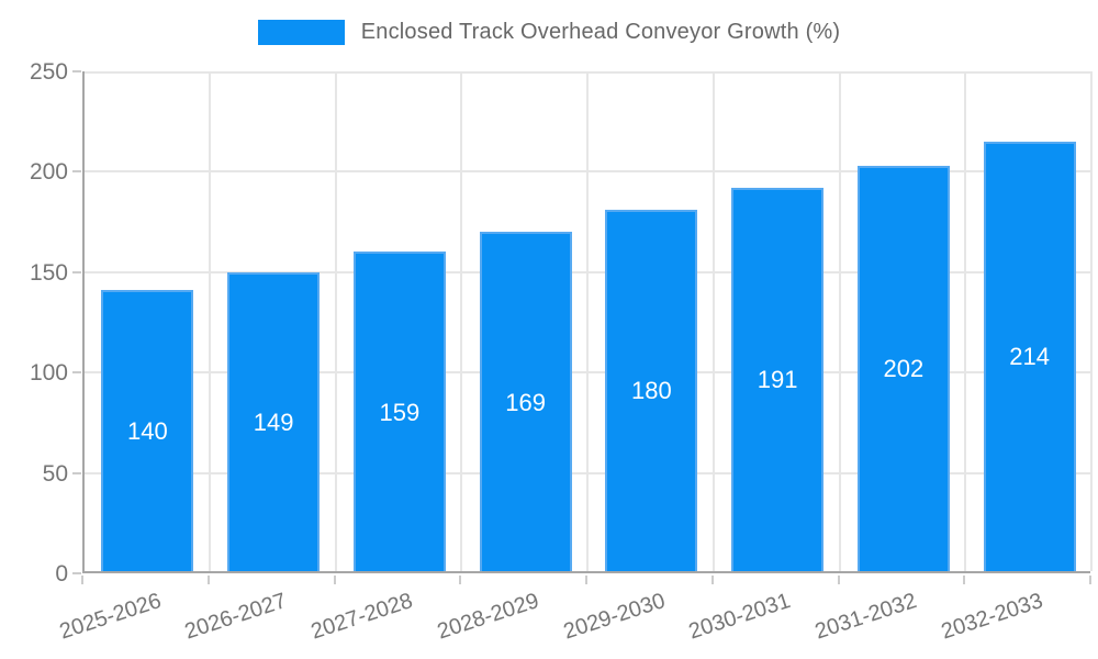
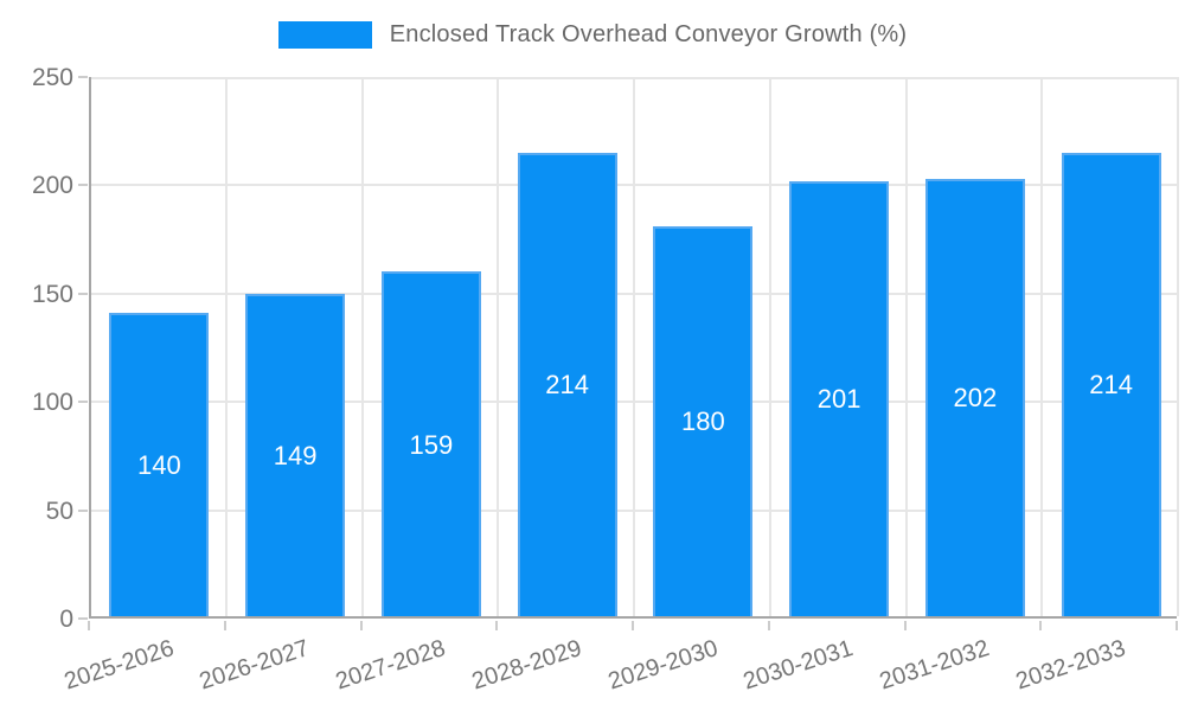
2028-2029: 169 -> 214
2030-2031: 191 -> 201
